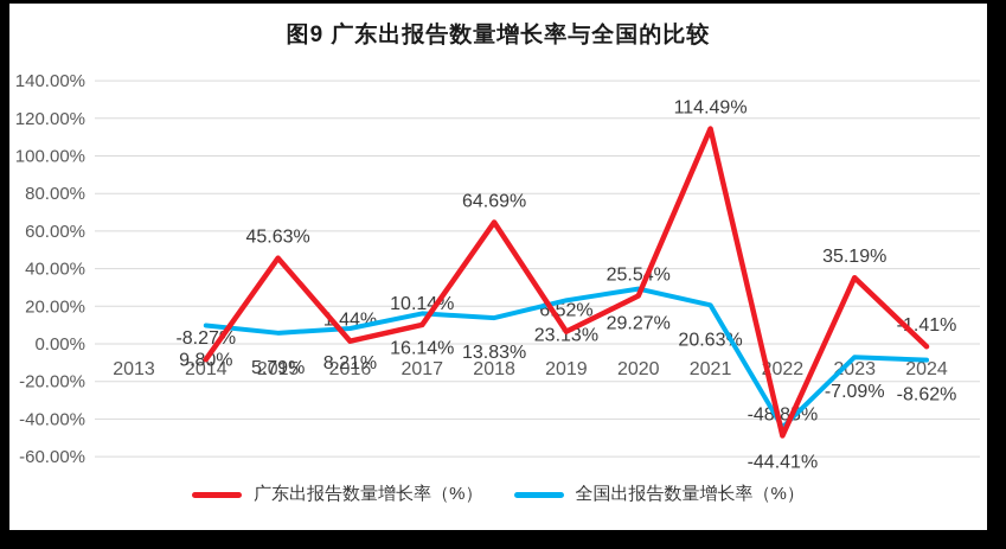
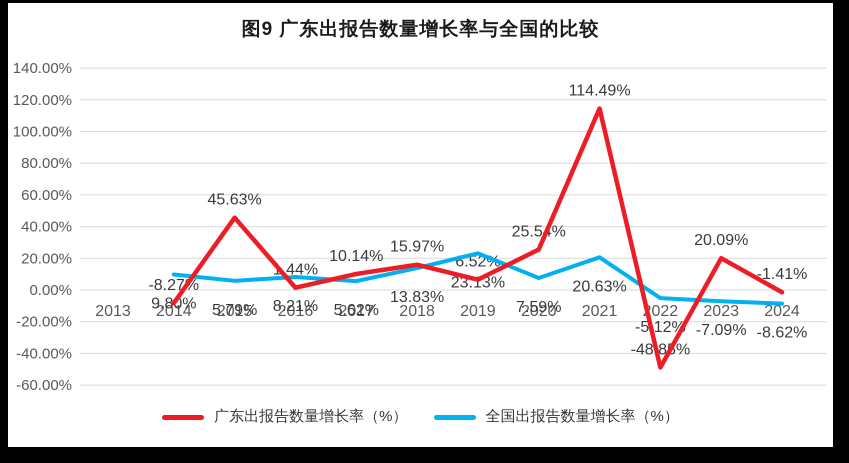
全国出报告数量增长率（%）/2017: 16.14% -> 5.62%
广东出报告数量增长率（%）/2018: 64.69% -> 15.97%
全国出报告数量增长率（%）/2020: 29.27% -> 7.59%
全国出报告数量增长率（%）/2022: -44.41% -> -5.12%
广东出报告数量增长率（%）/2023: 35.19% -> 20.09%
